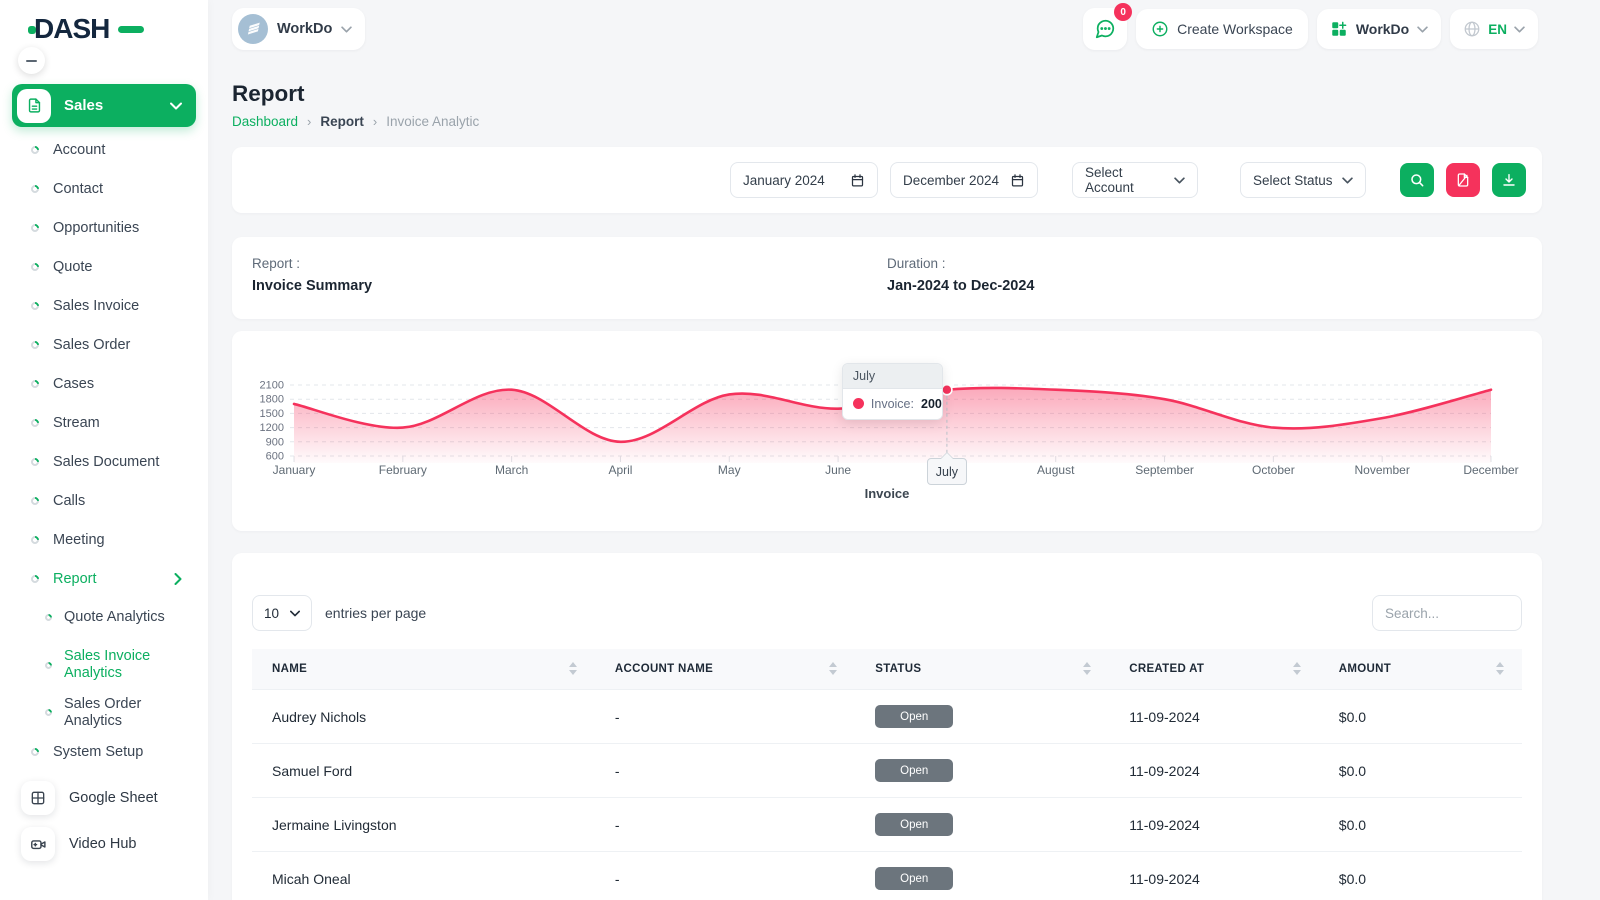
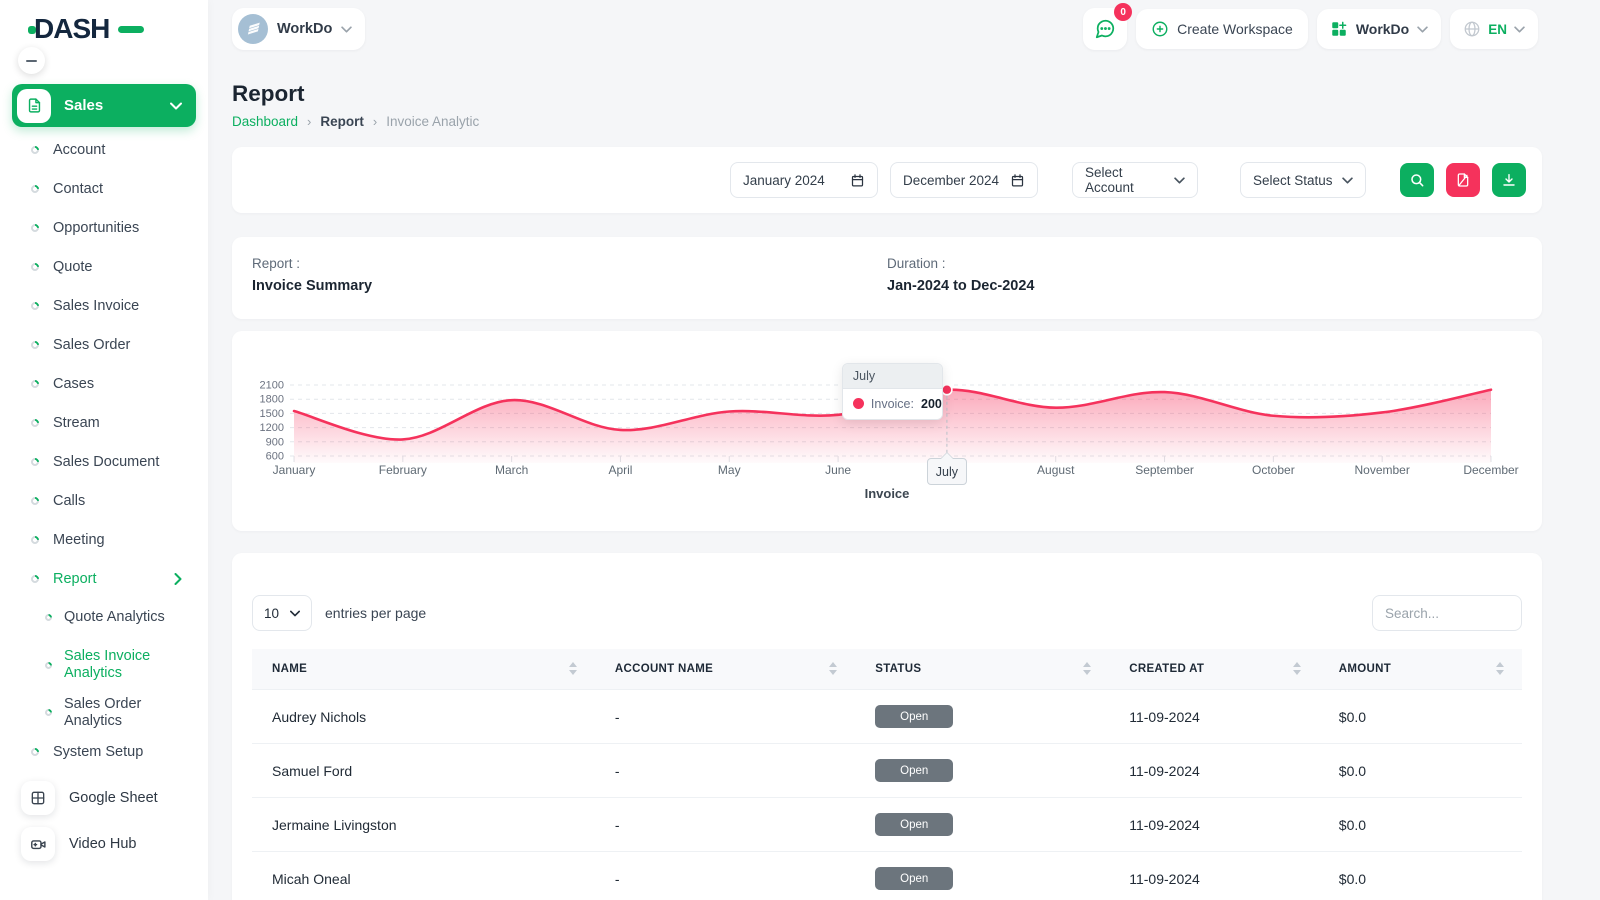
January: 1700 -> 1600
February: 1200 -> 1000
March: 2000 -> 1800
April: 900 -> 1200
May: 1900 -> 1500
June: 1600 -> 1500
August: 2000 -> 1600
September: 1800 -> 2000
October: 1200 -> 1400
November: 1400 -> 1500
